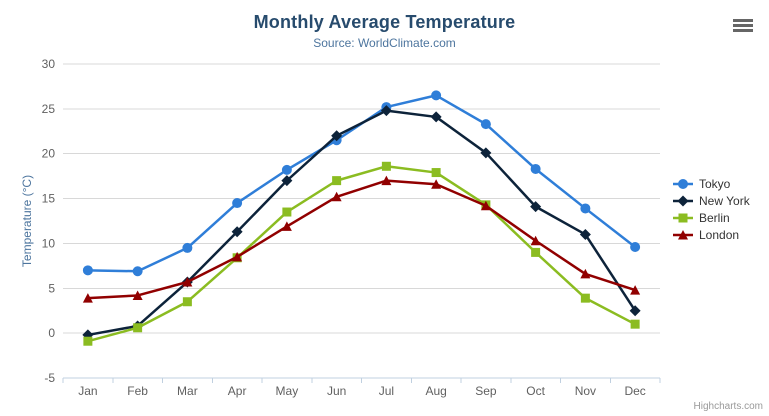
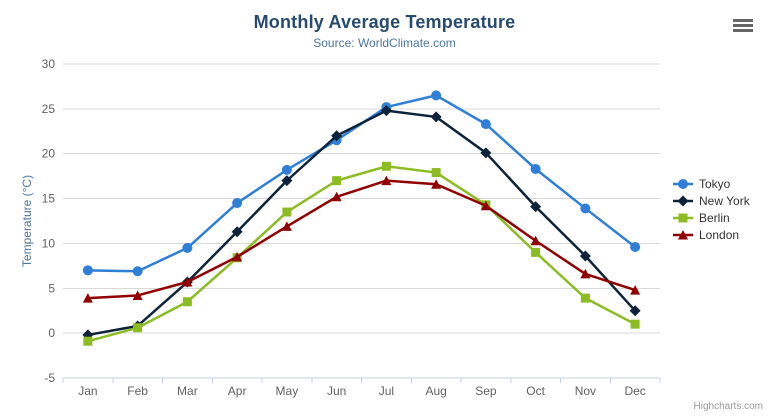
New York/Nov: 11 -> 9
